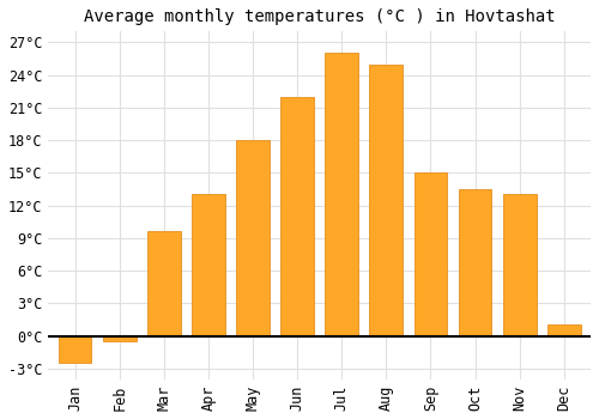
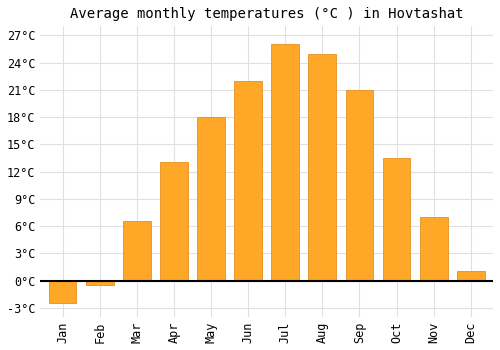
Mar: 9.6°C -> 6.5°C
Sep: 15.0°C -> 21.0°C
Nov: 13.0°C -> 7.0°C
